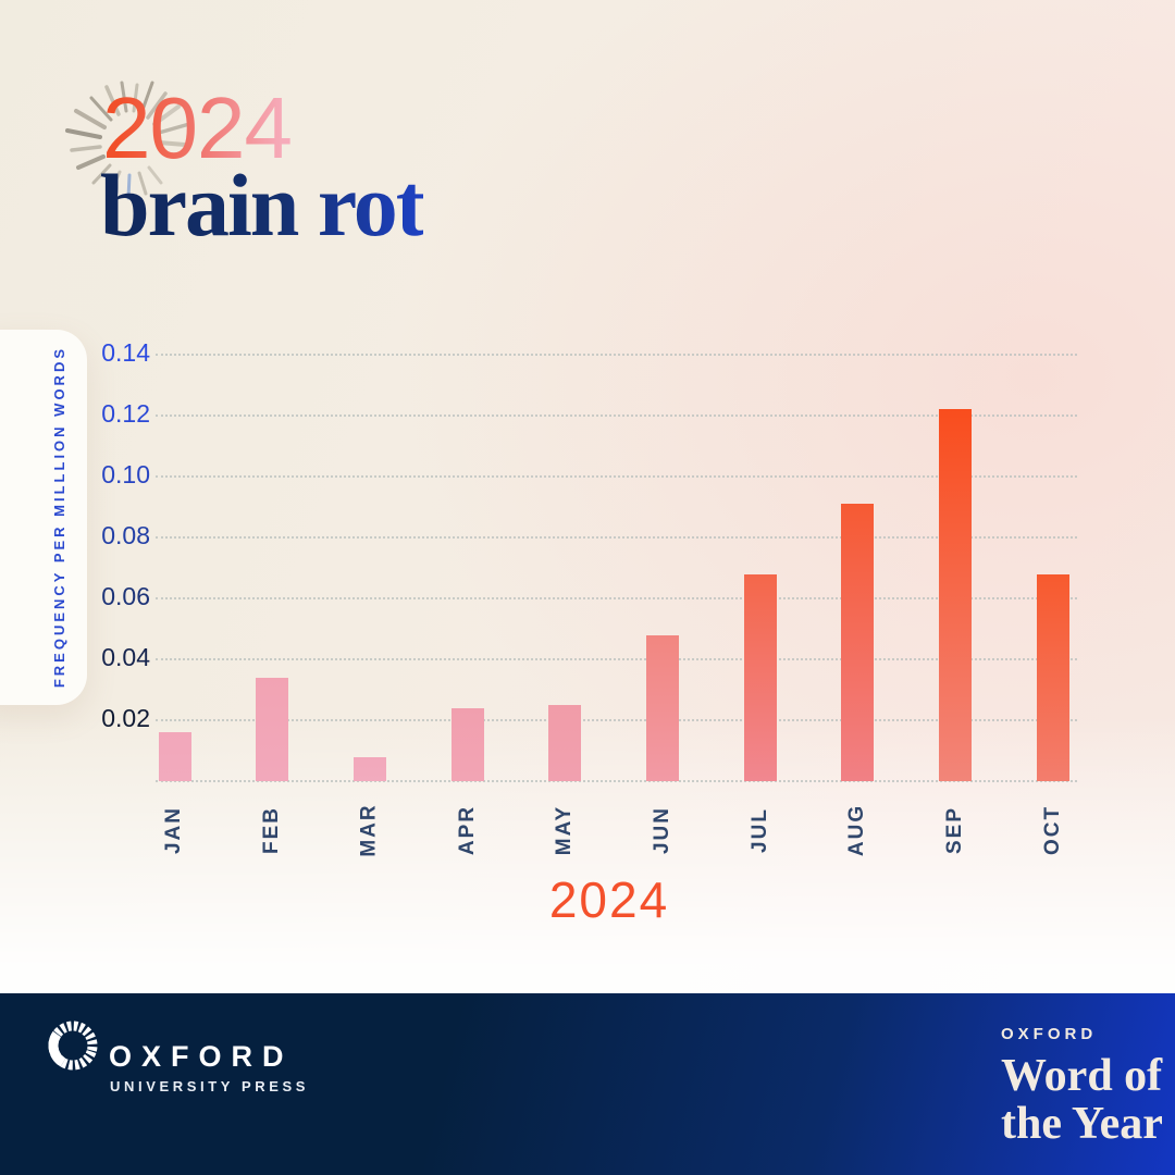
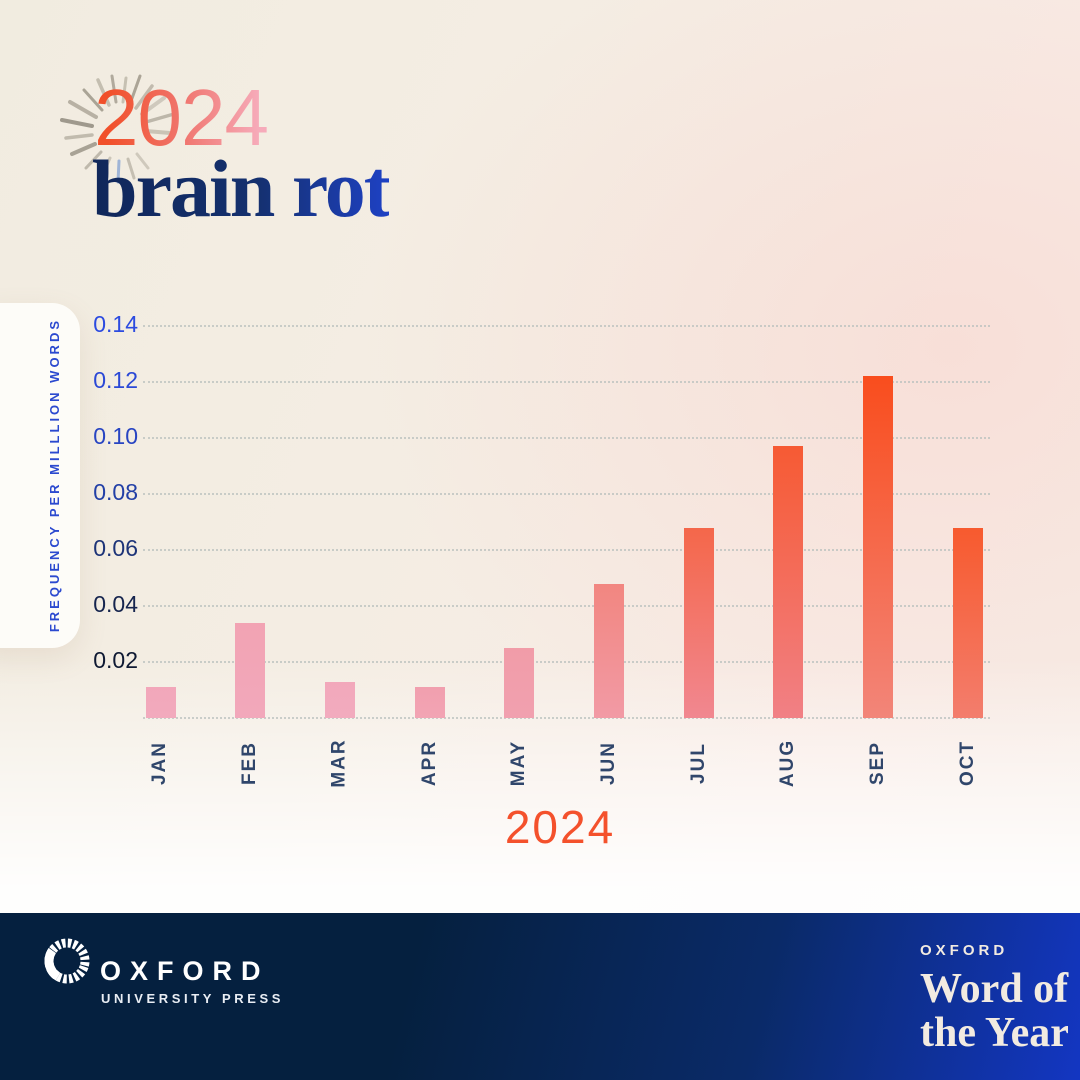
JAN: 0.016 -> 0.011
MAR: 0.008 -> 0.013
APR: 0.024 -> 0.011
AUG: 0.091 -> 0.097
